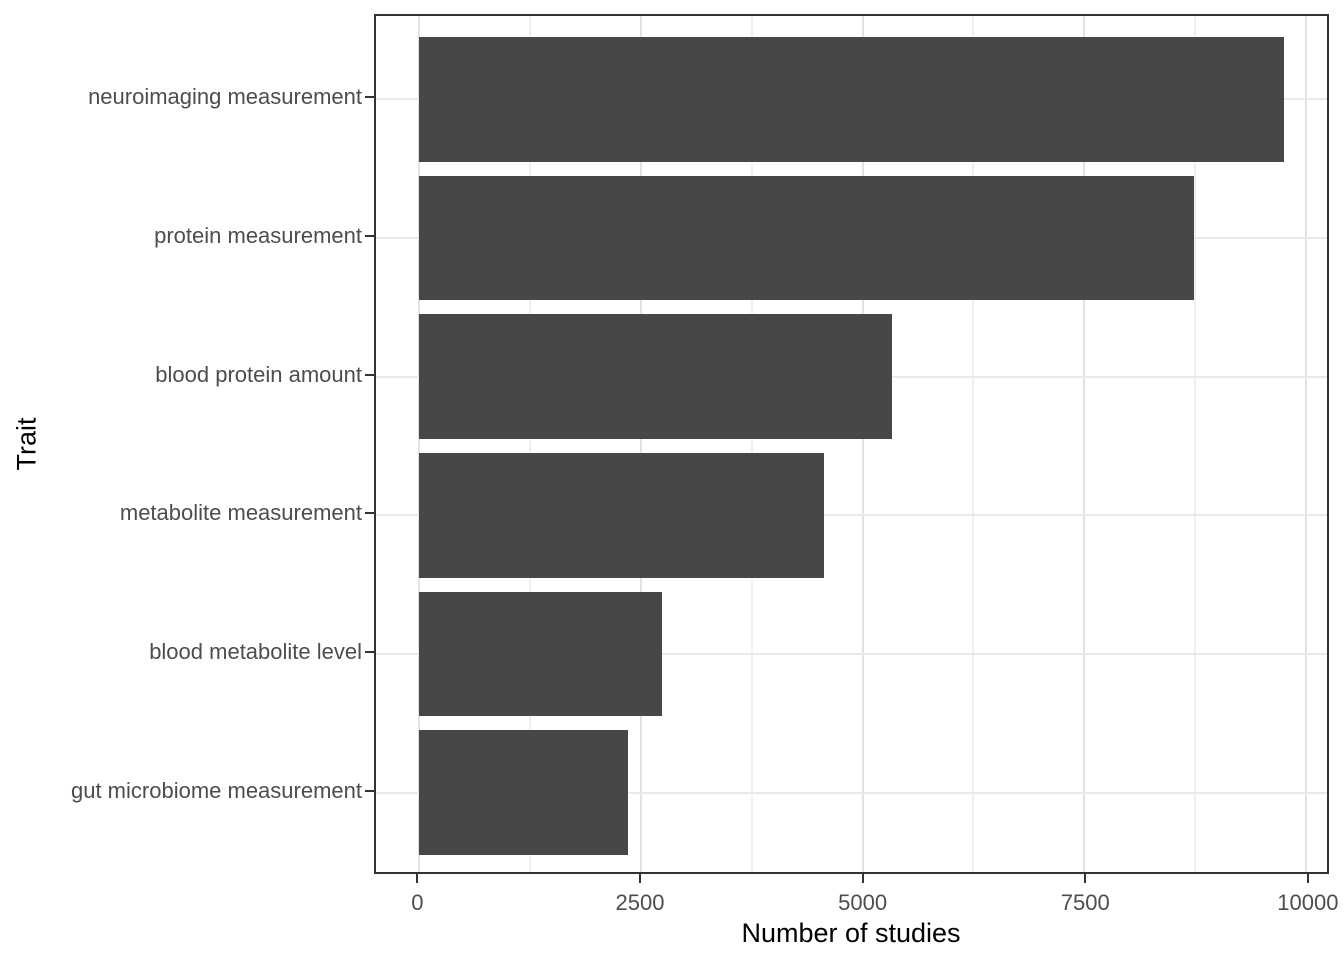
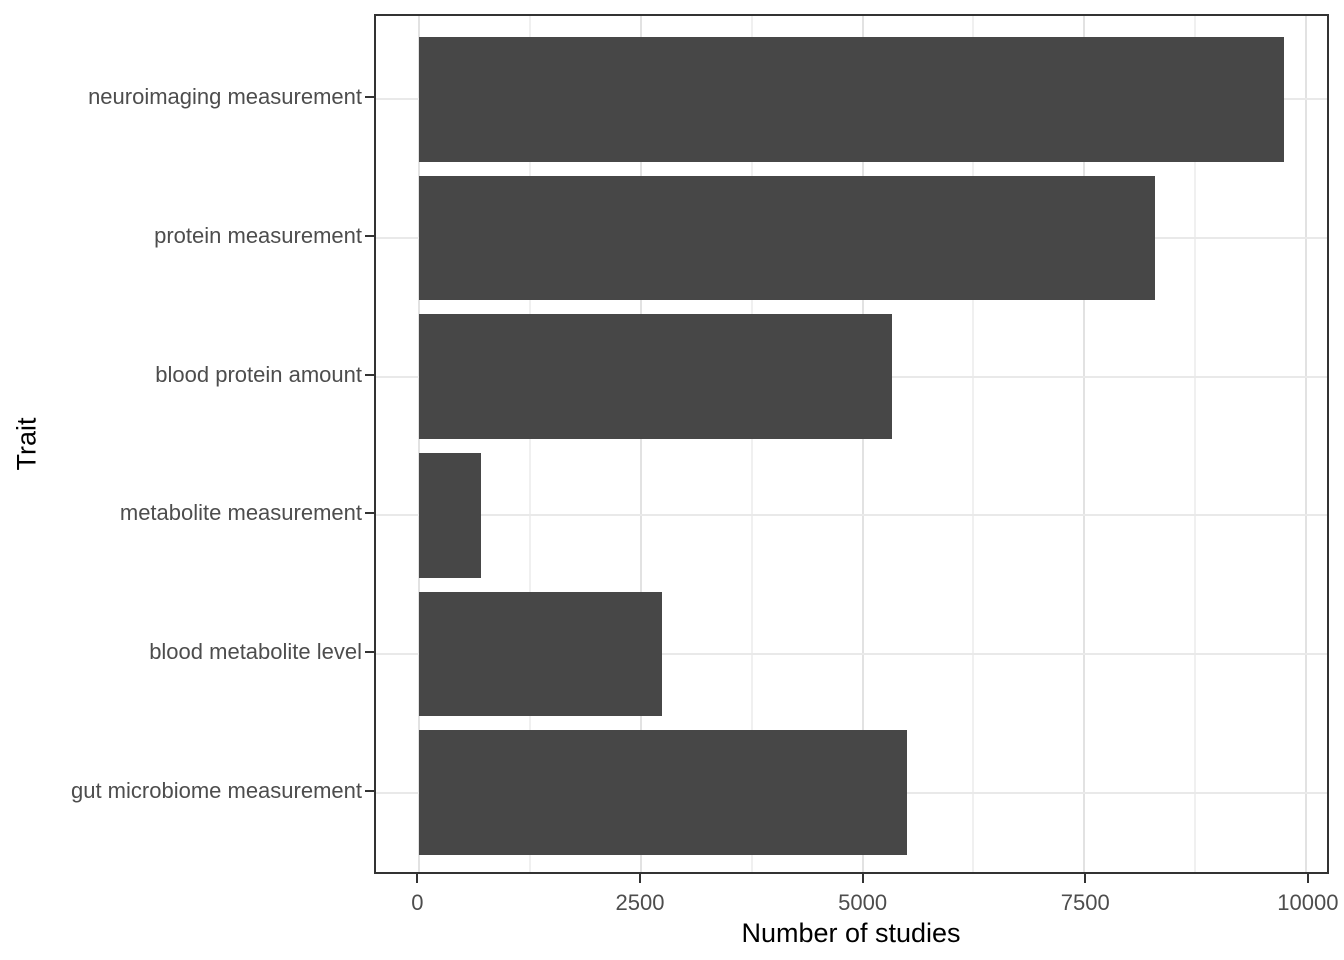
protein measurement: 8700 -> 8300
metabolite measurement: 4600 -> 700
gut microbiome measurement: 2400 -> 5500
